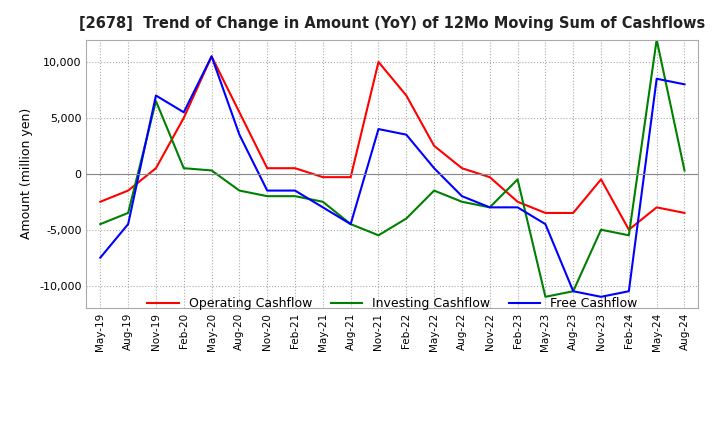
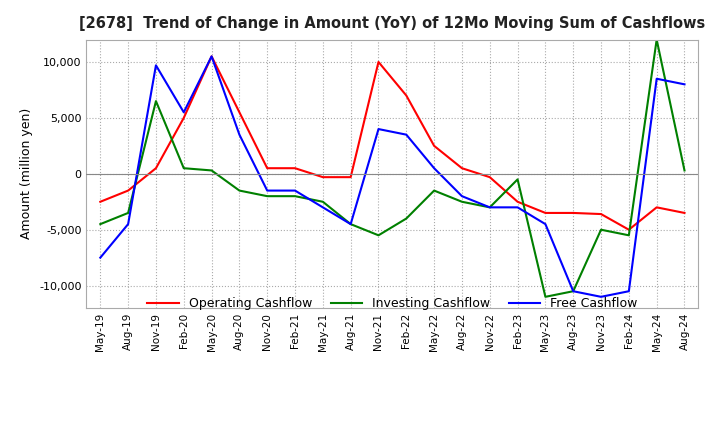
Free Cashflow/Nov-19: 7,000 -> 9,700
Operating Cashflow/Nov-23: -500 -> -3,600
